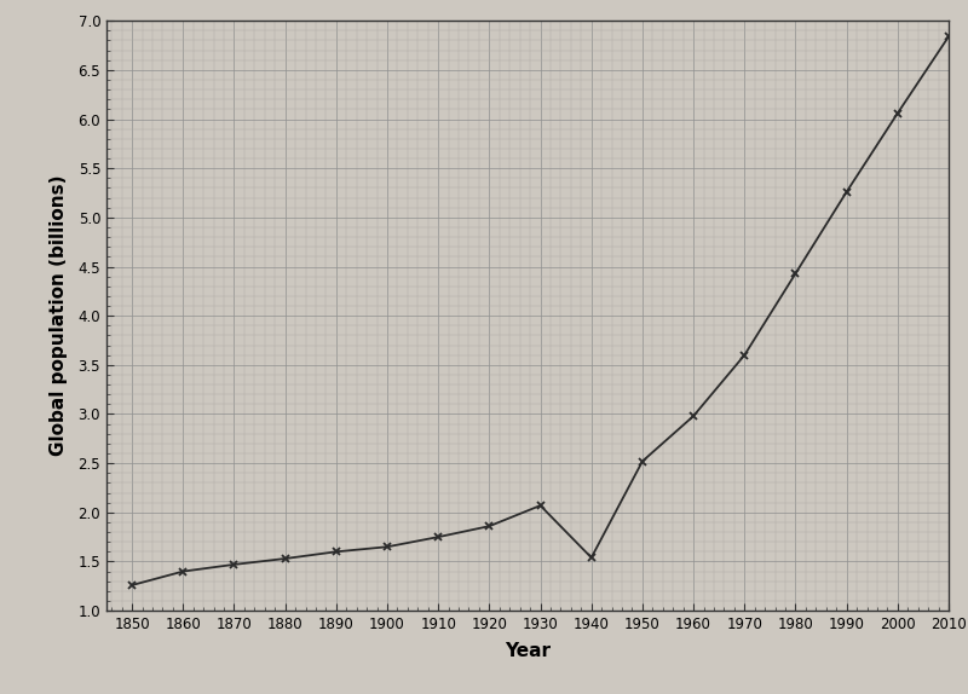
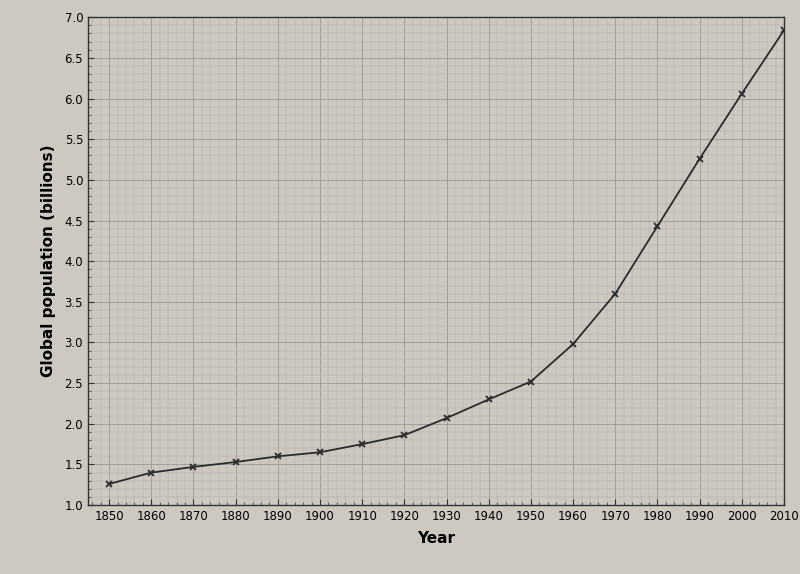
1940: 1.54 -> 2.30
